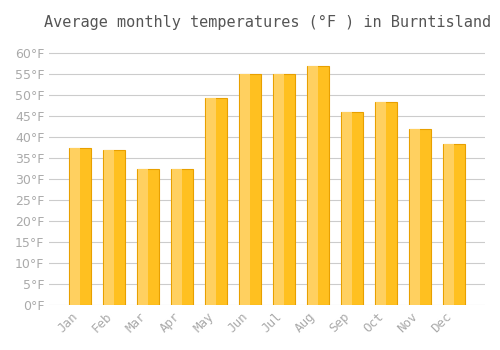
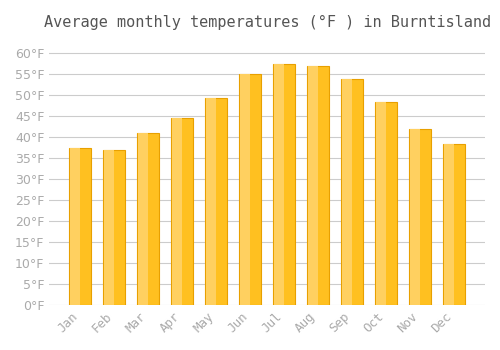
Mar: 32.5°F -> 41.0°F
Apr: 32.5°F -> 44.5°F
Jul: 55.0°F -> 57.5°F
Sep: 46.0°F -> 54.0°F
